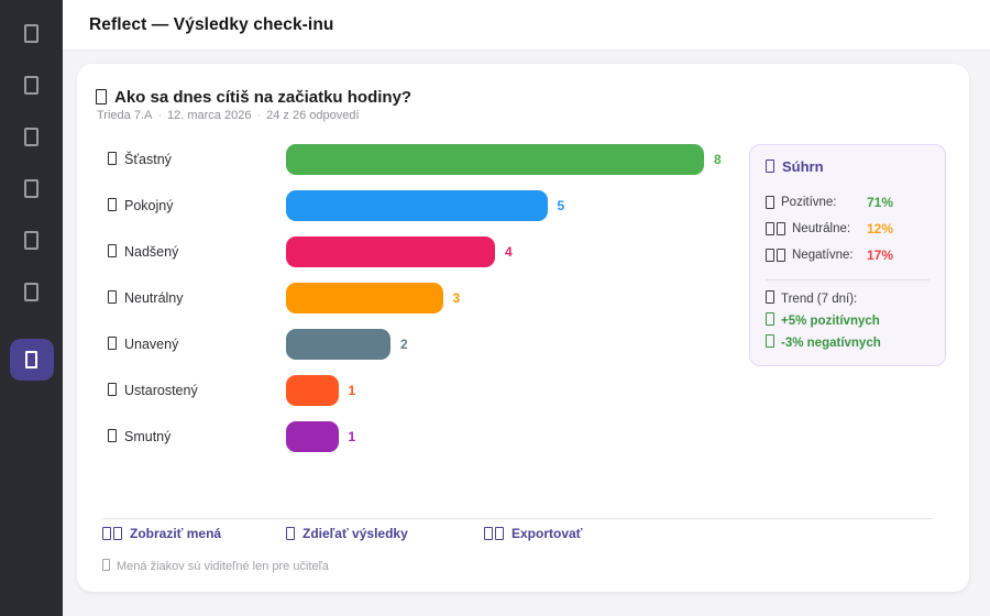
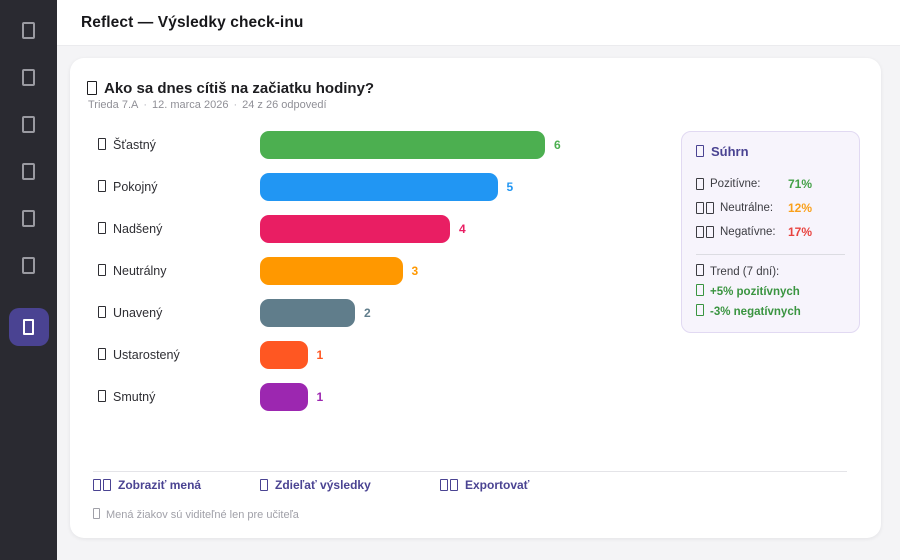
Šťastný: 8 -> 6
